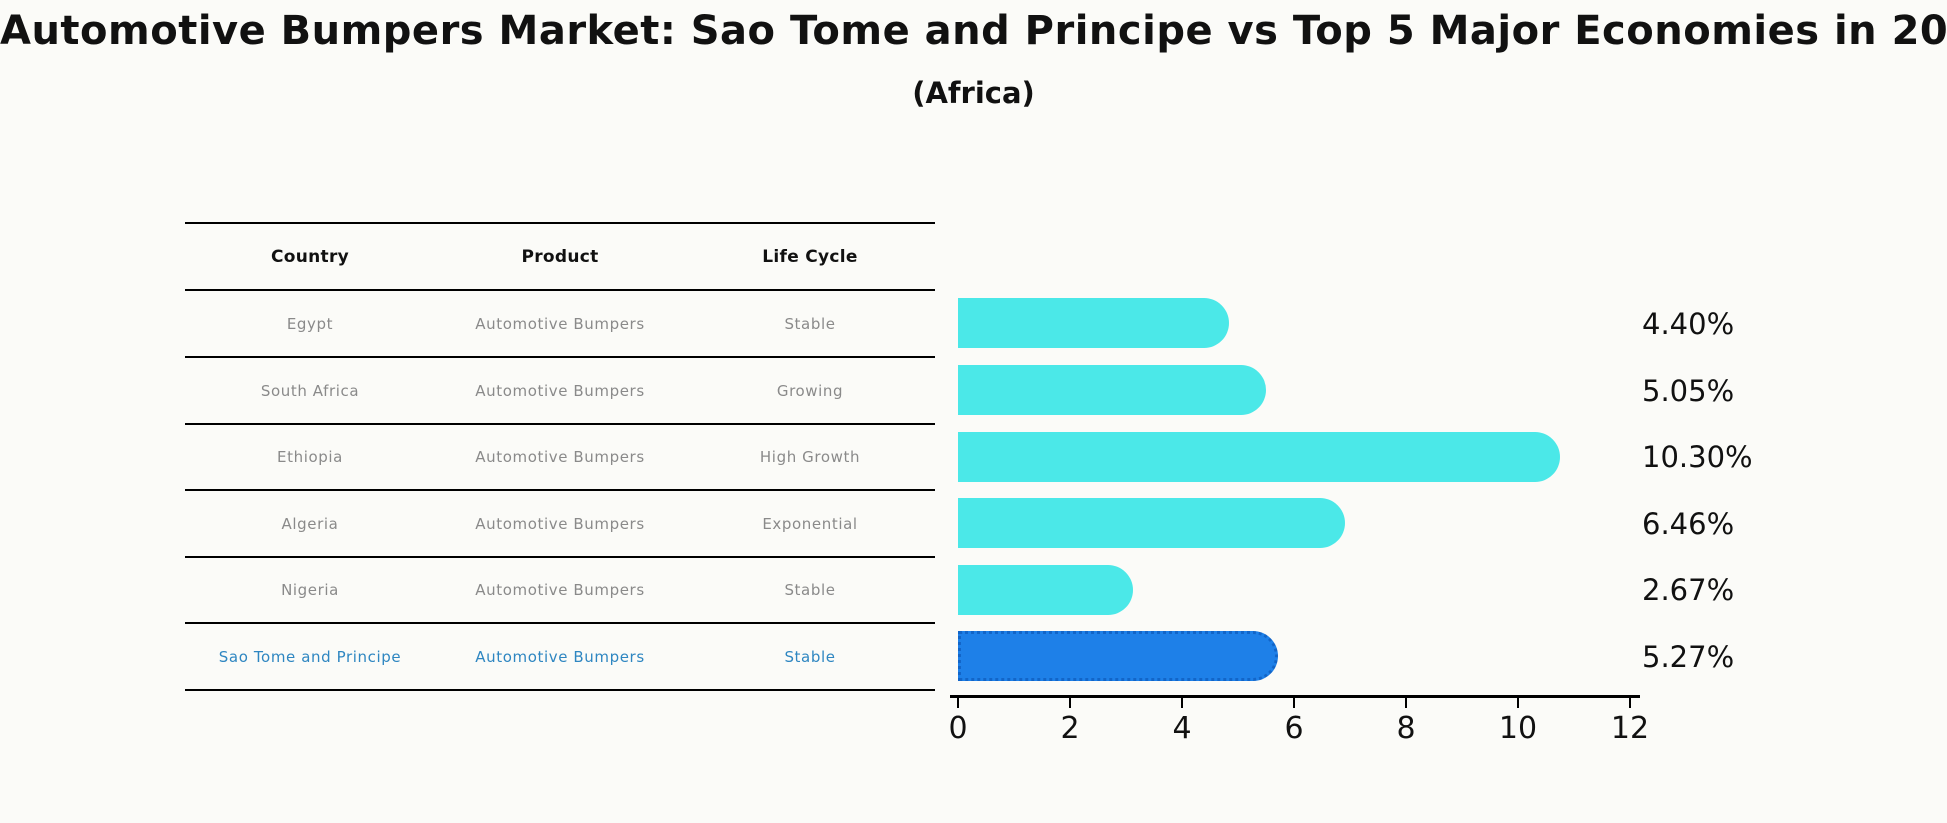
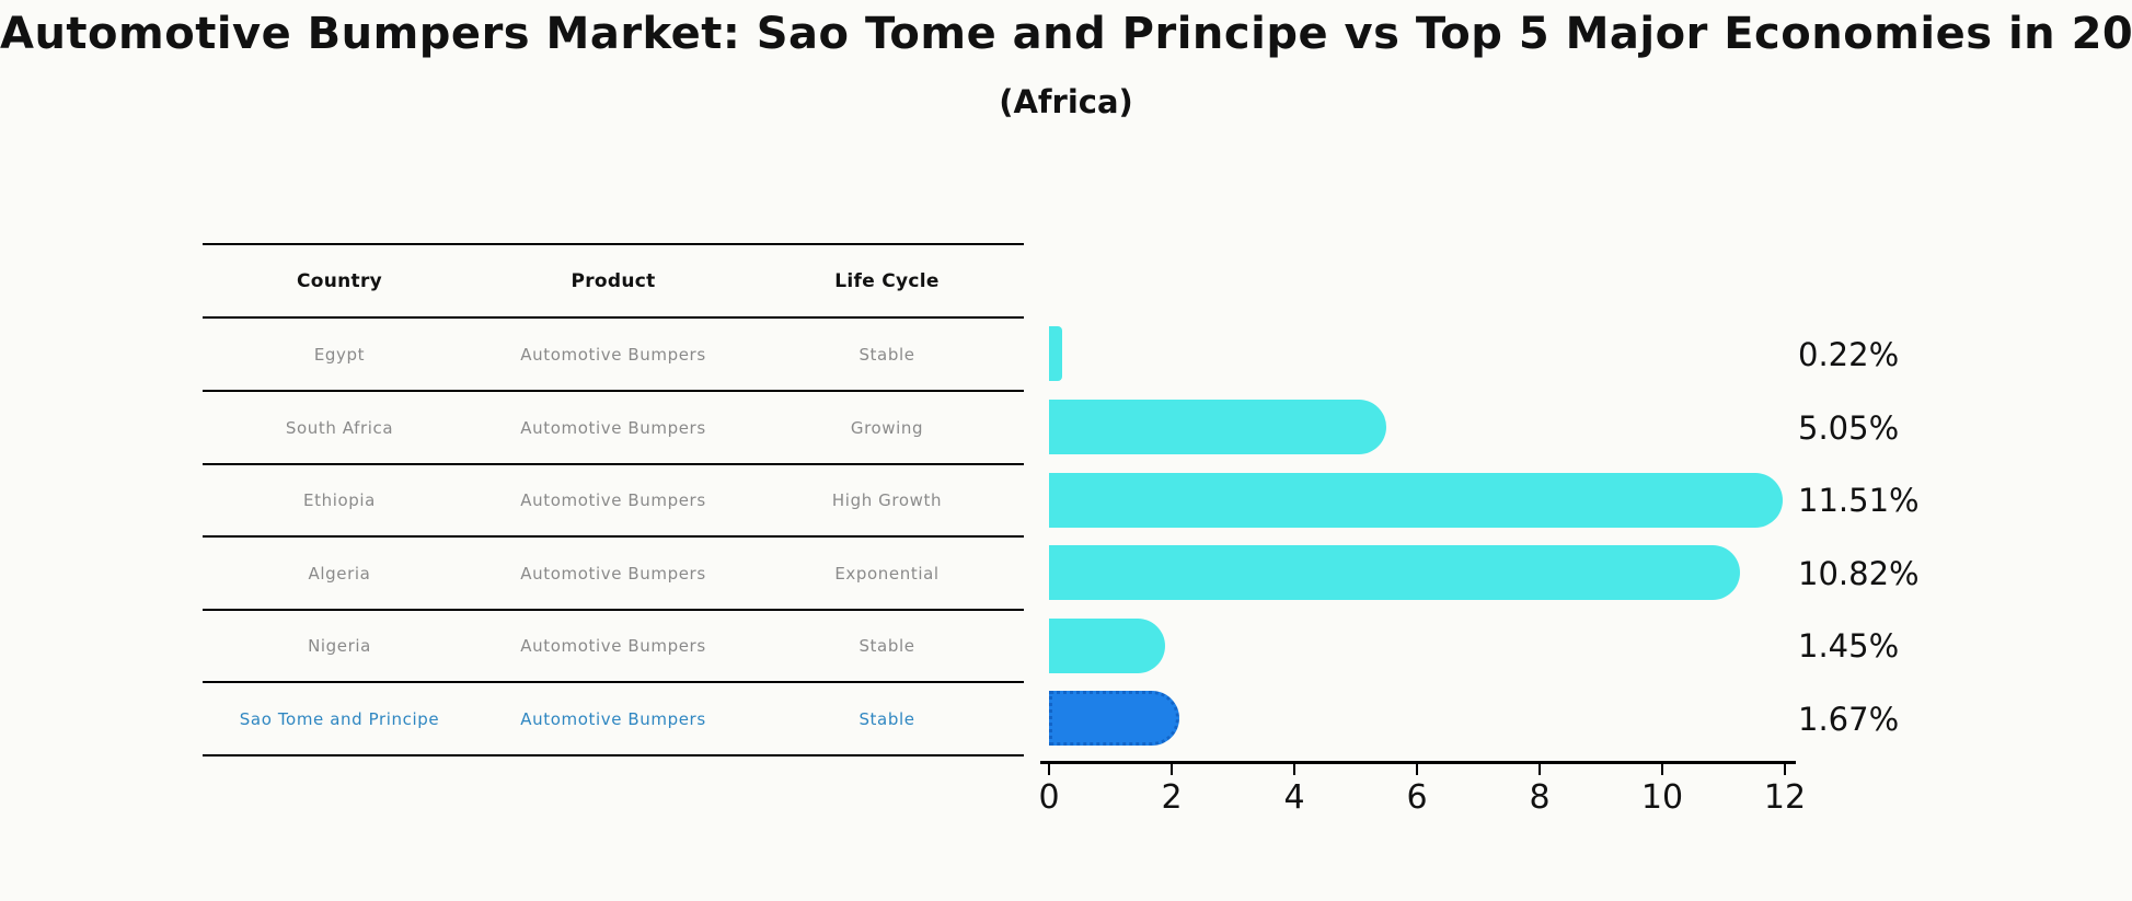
Egypt: 4.40% -> 0.22%
Ethiopia: 10.30% -> 11.51%
Algeria: 6.46% -> 10.82%
Nigeria: 2.67% -> 1.45%
Sao Tome and Principe: 5.27% -> 1.67%
